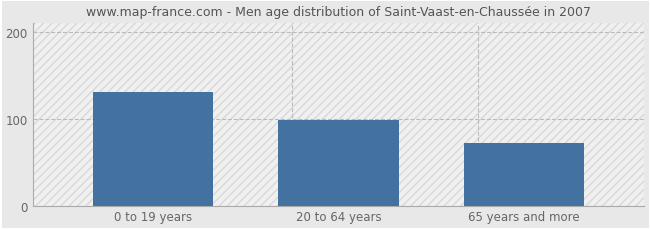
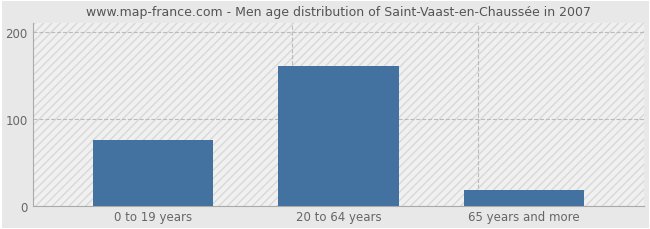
0 to 19 years: 130 -> 75
20 to 64 years: 98 -> 160
65 years and more: 72 -> 18
